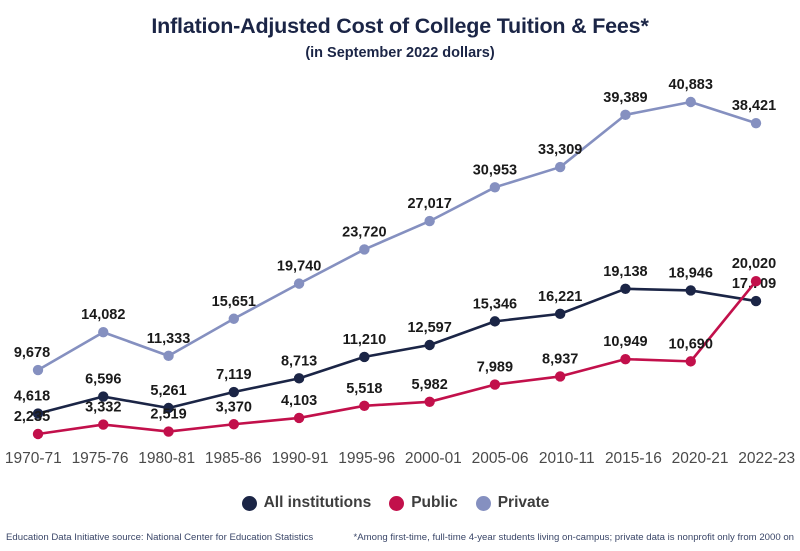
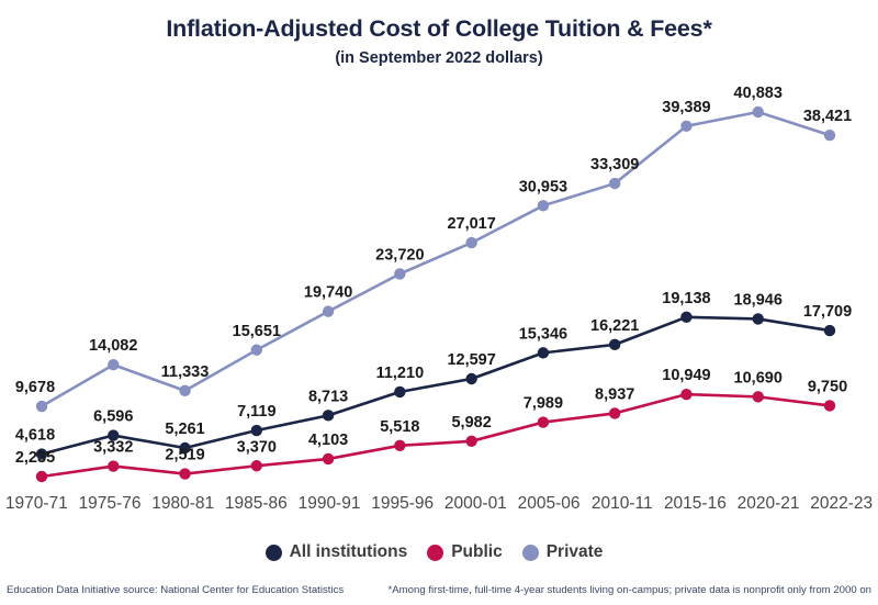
Public/2022-23: 20,020 -> 9,750
